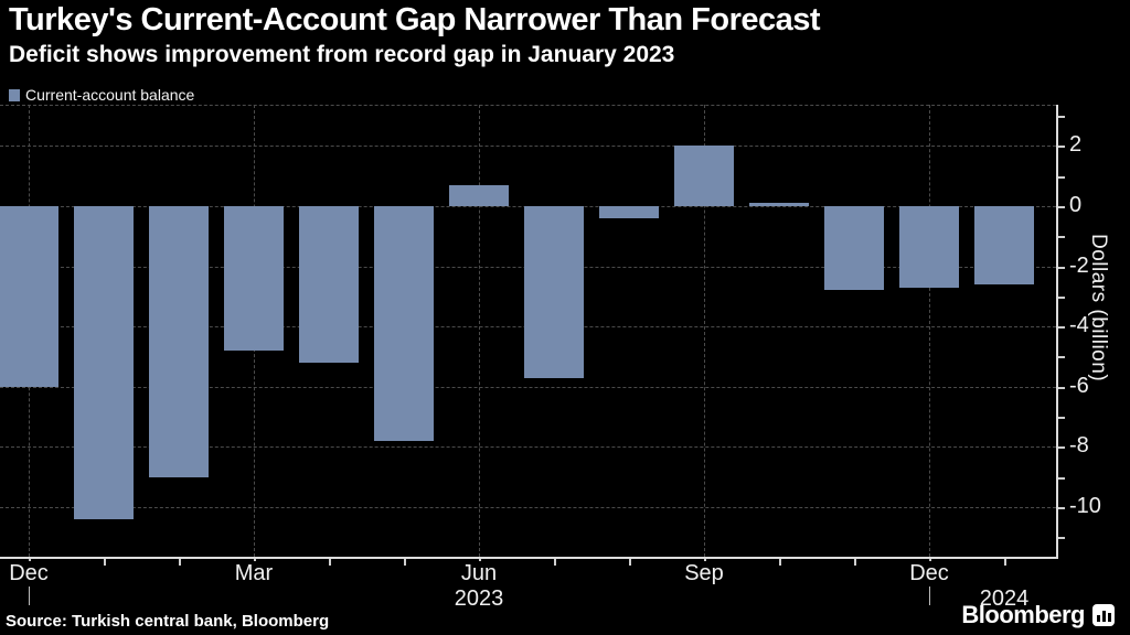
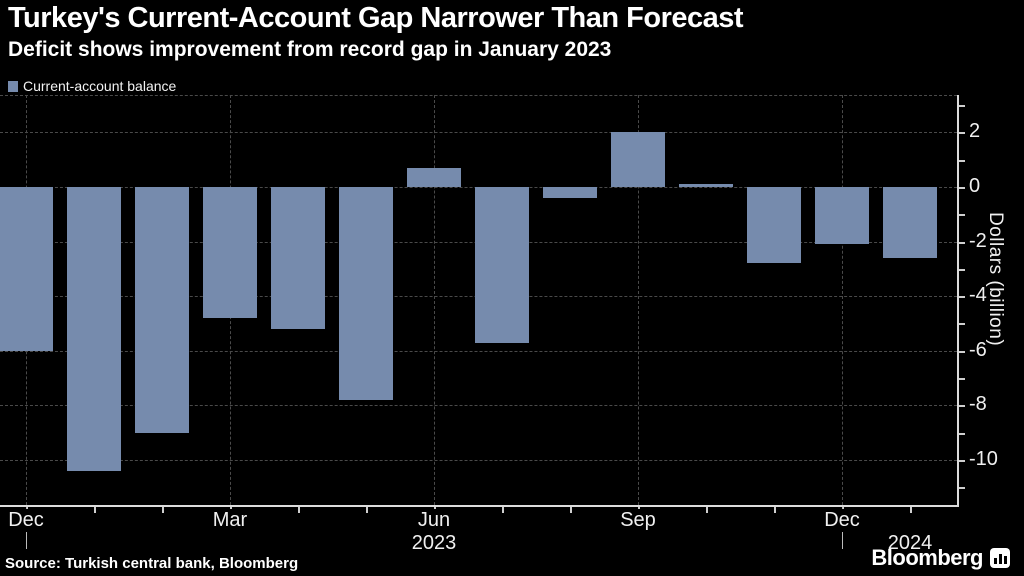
Dec 2023: -2.7 -> -2.1
